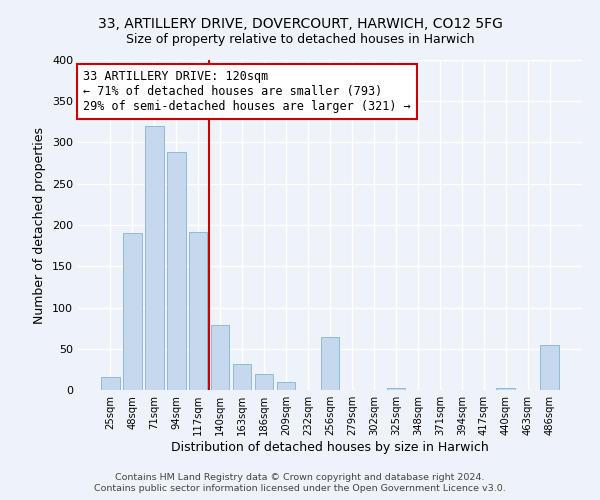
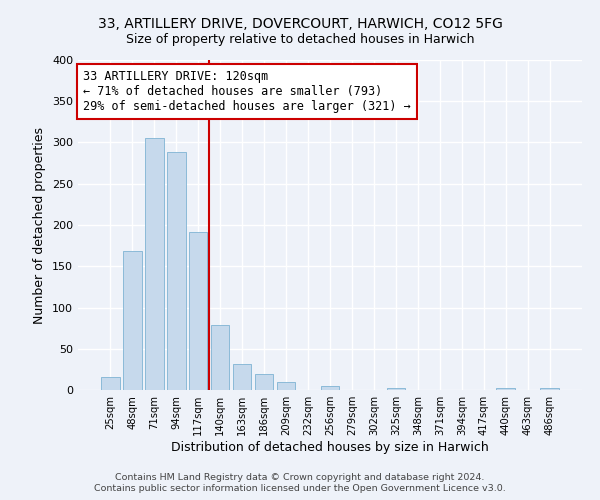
48sqm: 190 -> 168
71sqm: 320 -> 305
256sqm: 64 -> 5
486sqm: 54 -> 2
